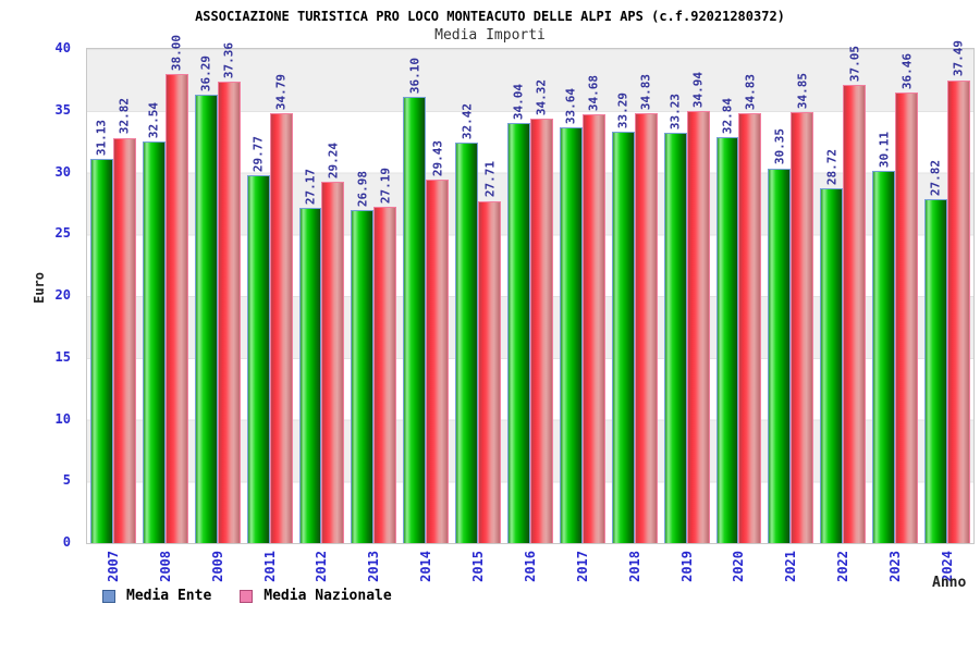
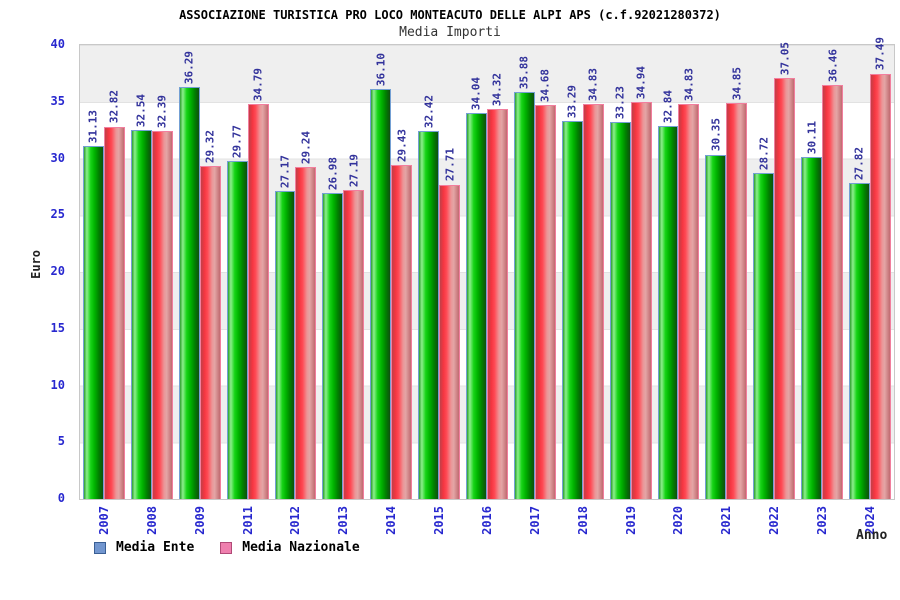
Media Nazionale/2008: 38.00 -> 32.39
Media Nazionale/2009: 37.36 -> 29.32
Media Ente/2017: 33.64 -> 35.88
